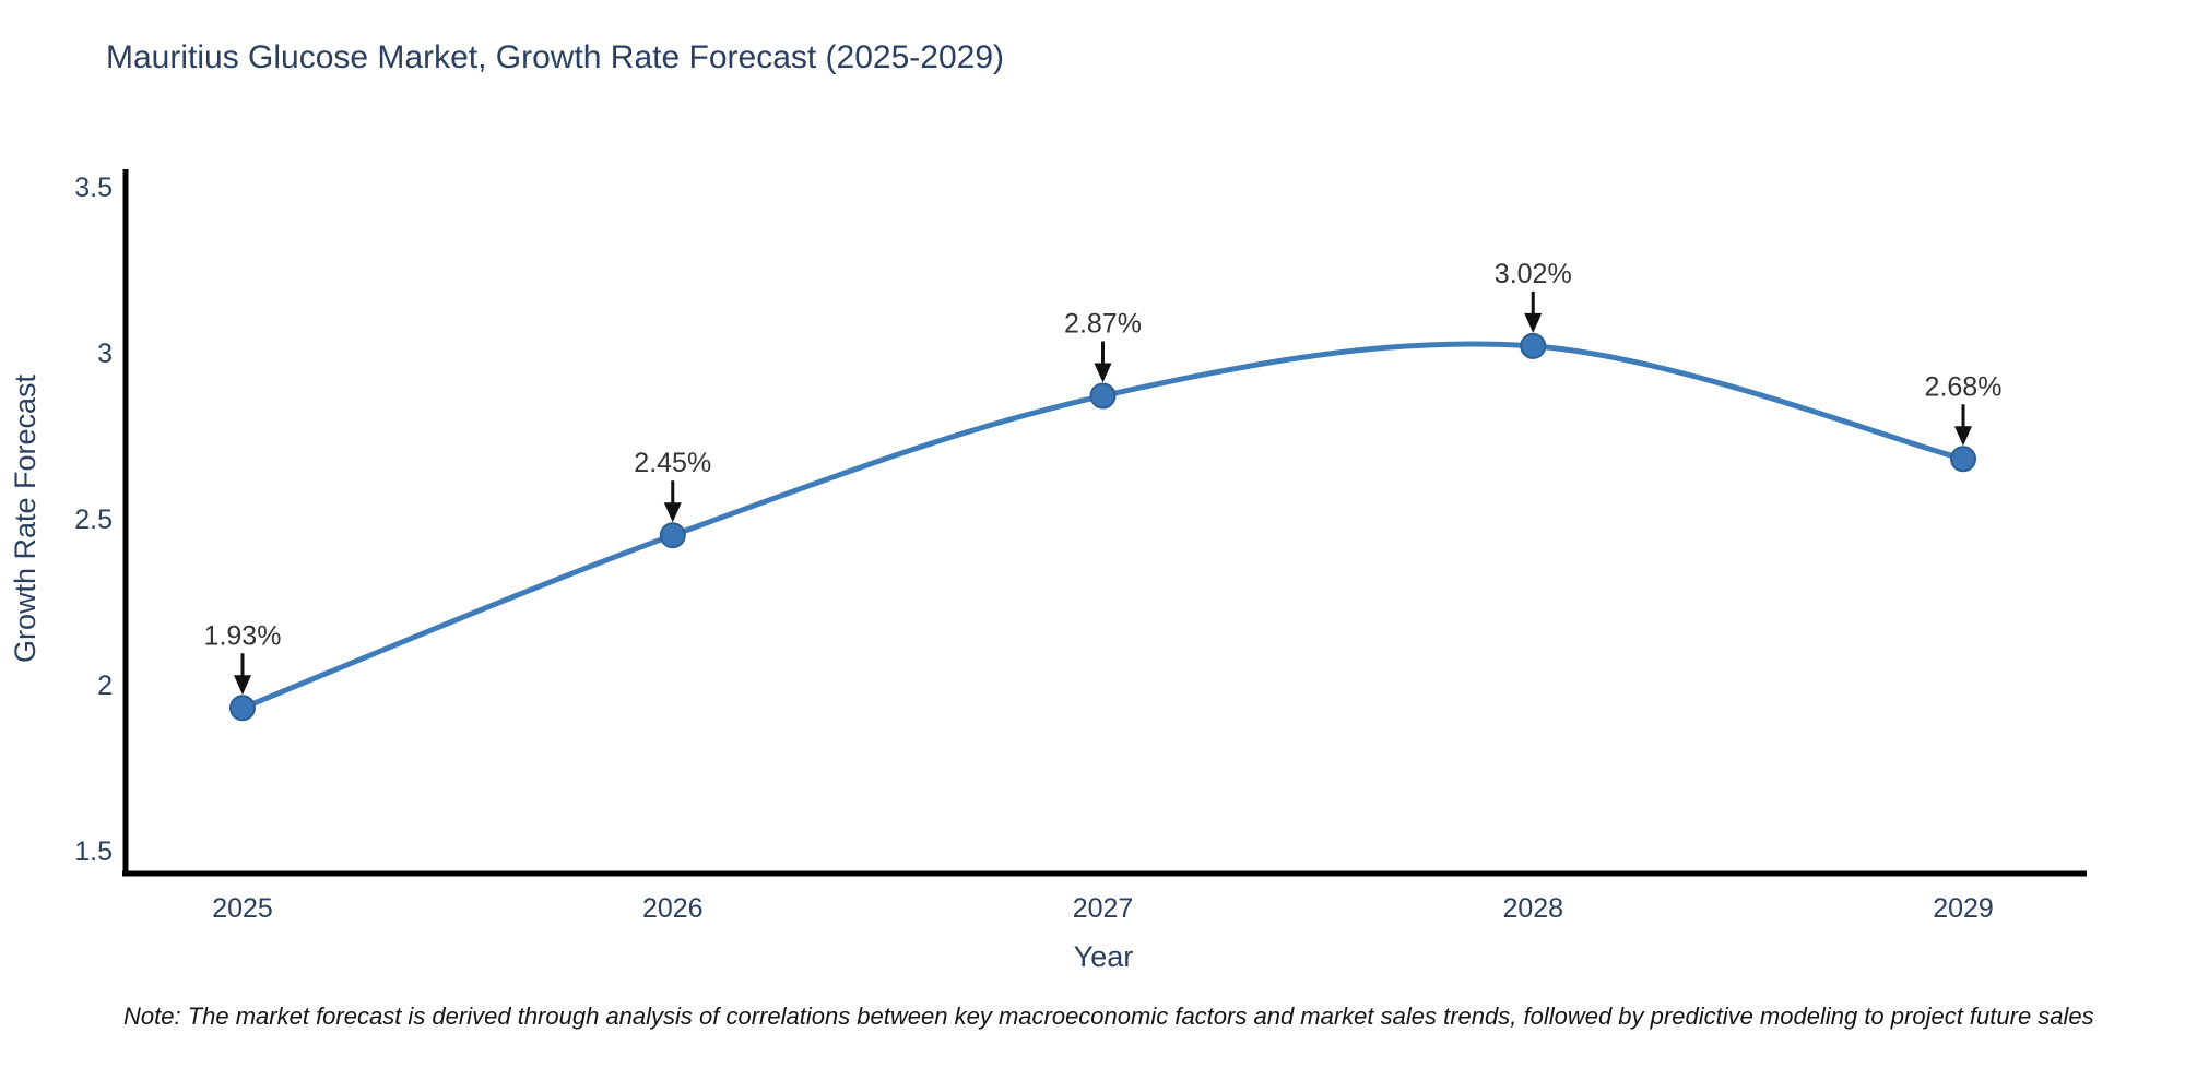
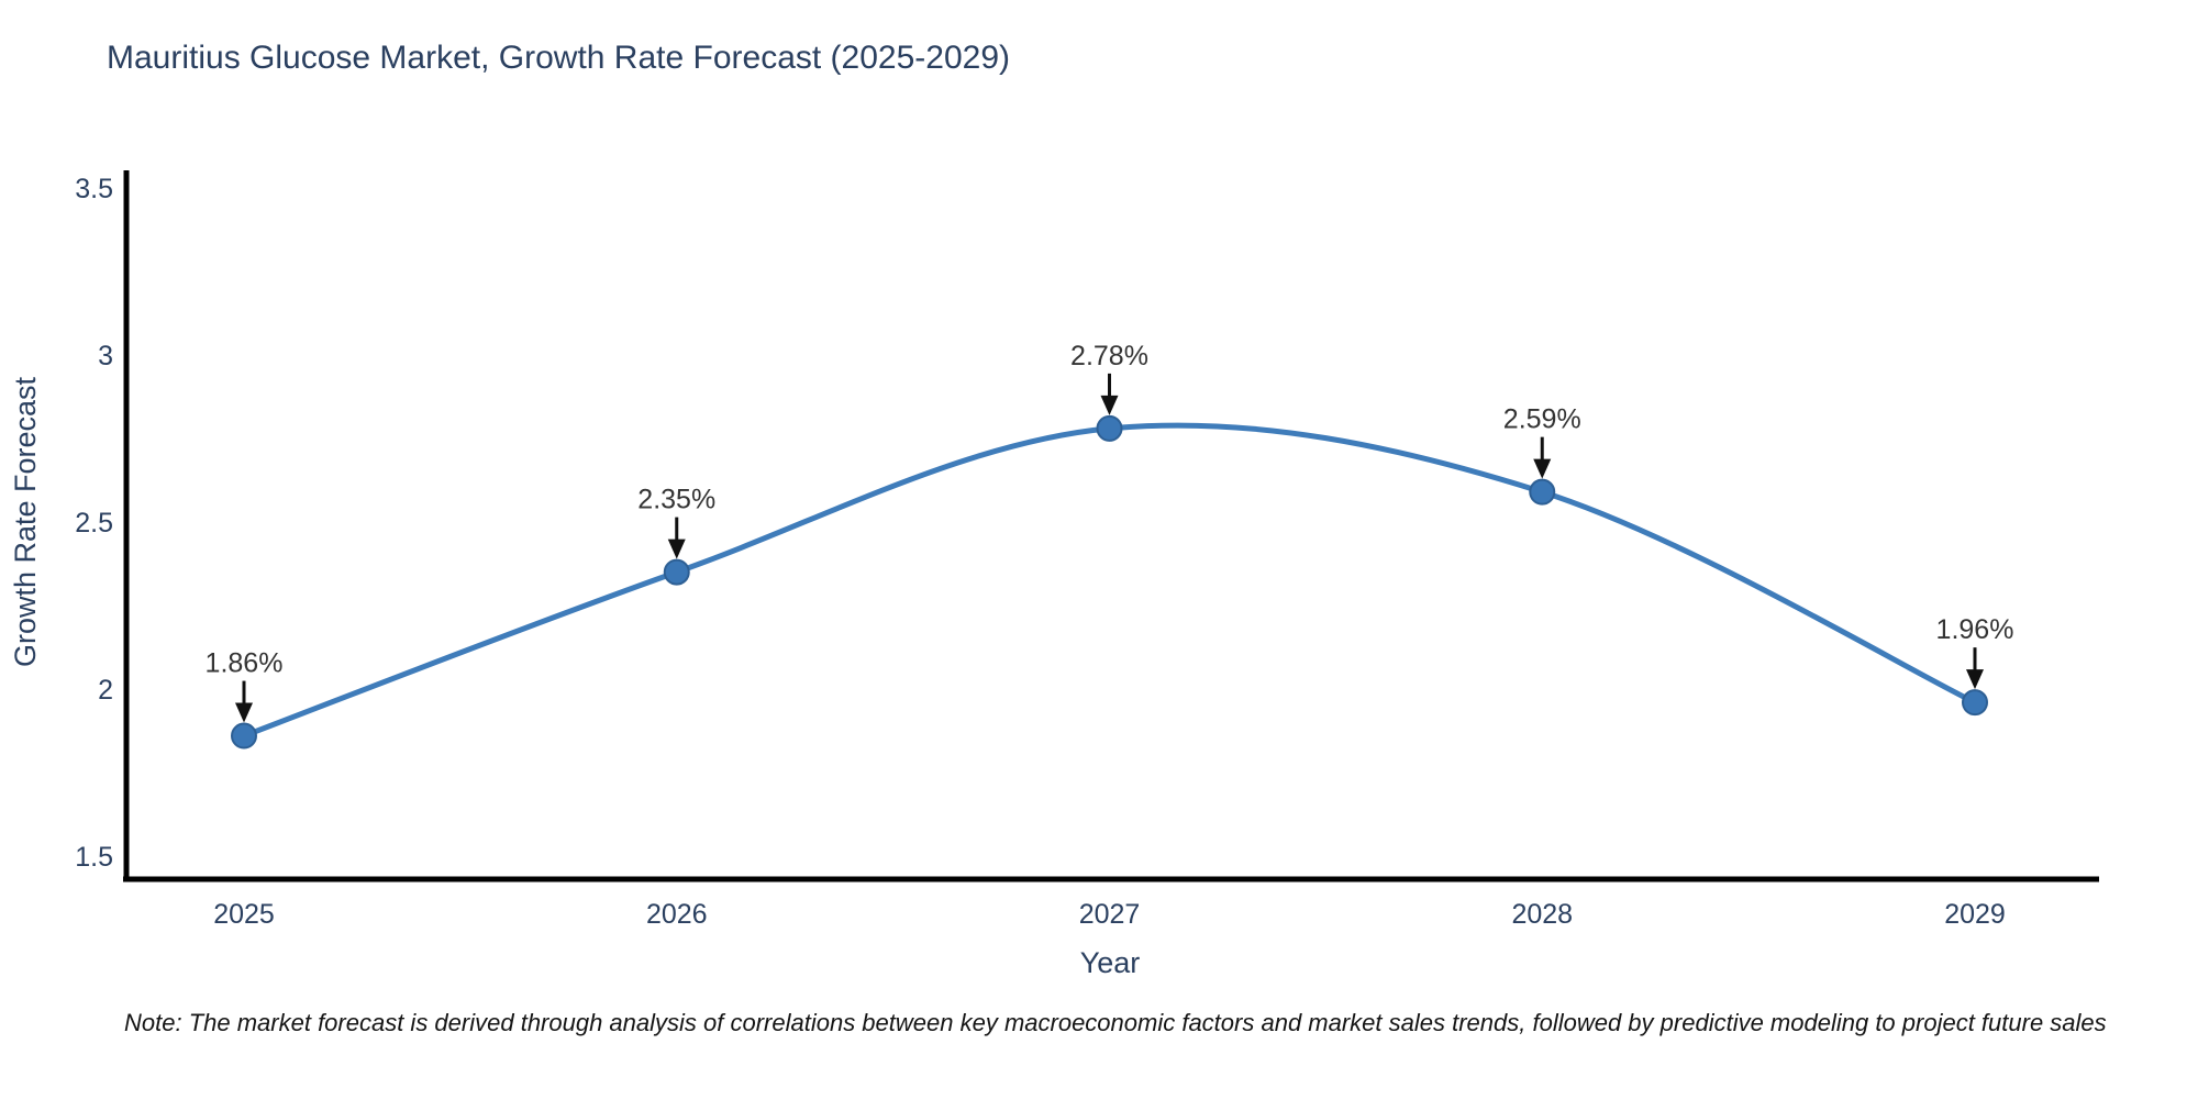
2025: 1.93% -> 1.86%
2026: 2.45% -> 2.35%
2027: 2.87% -> 2.78%
2028: 3.02% -> 2.59%
2029: 2.68% -> 1.96%
